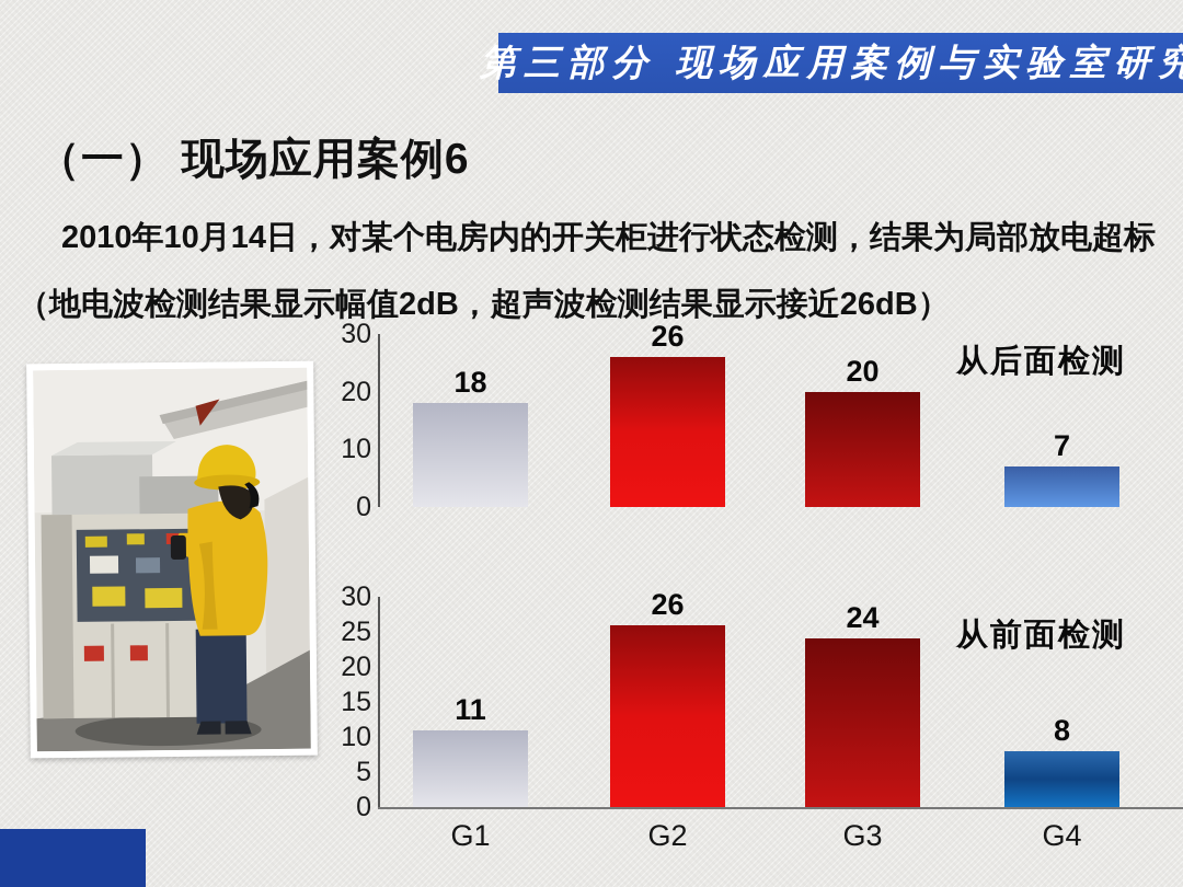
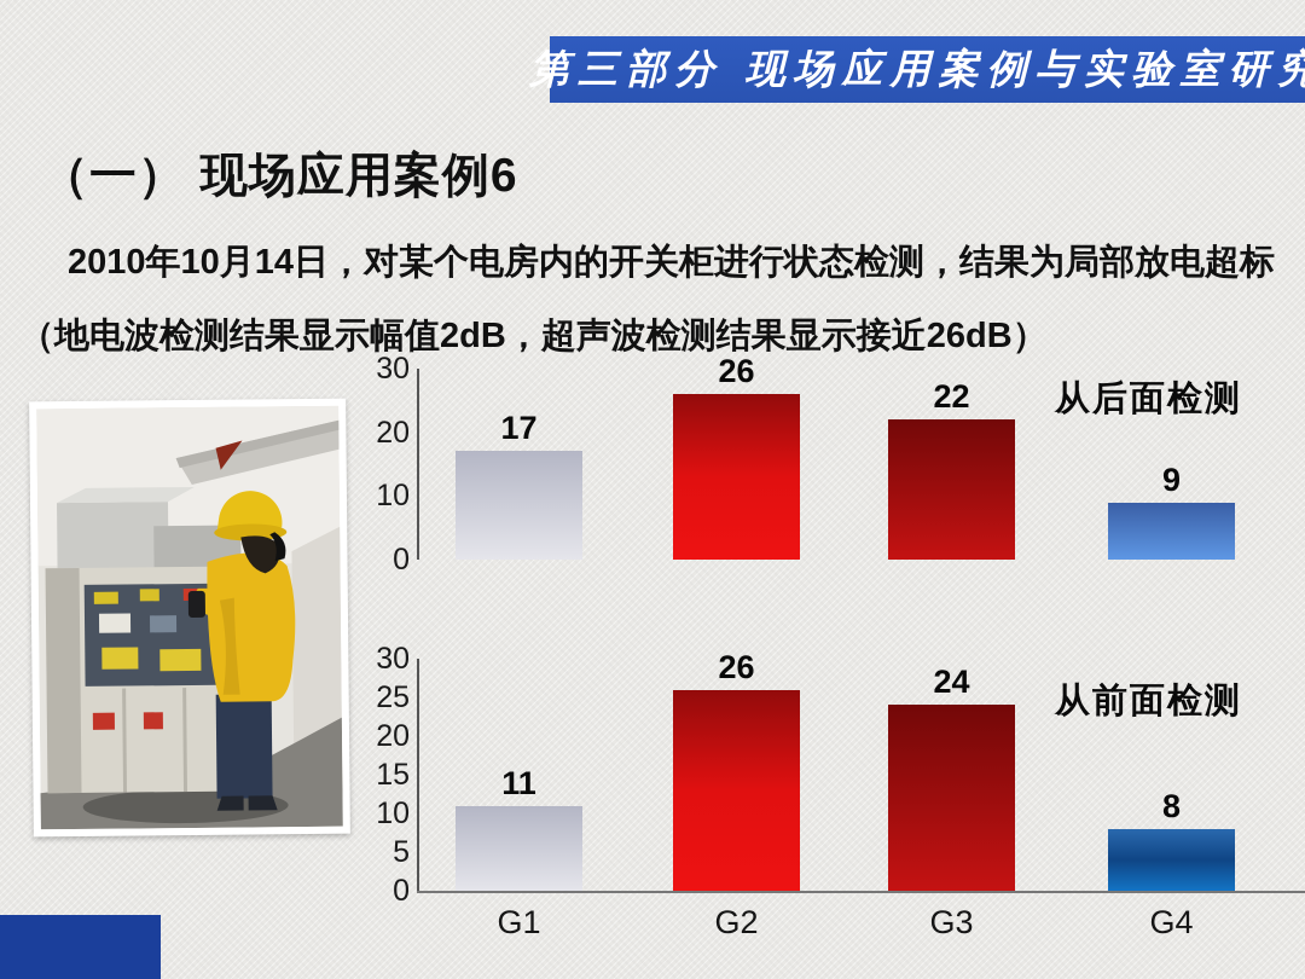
从后面检测/G1: 18 -> 17
从后面检测/G3: 20 -> 22
从后面检测/G4: 7 -> 9
